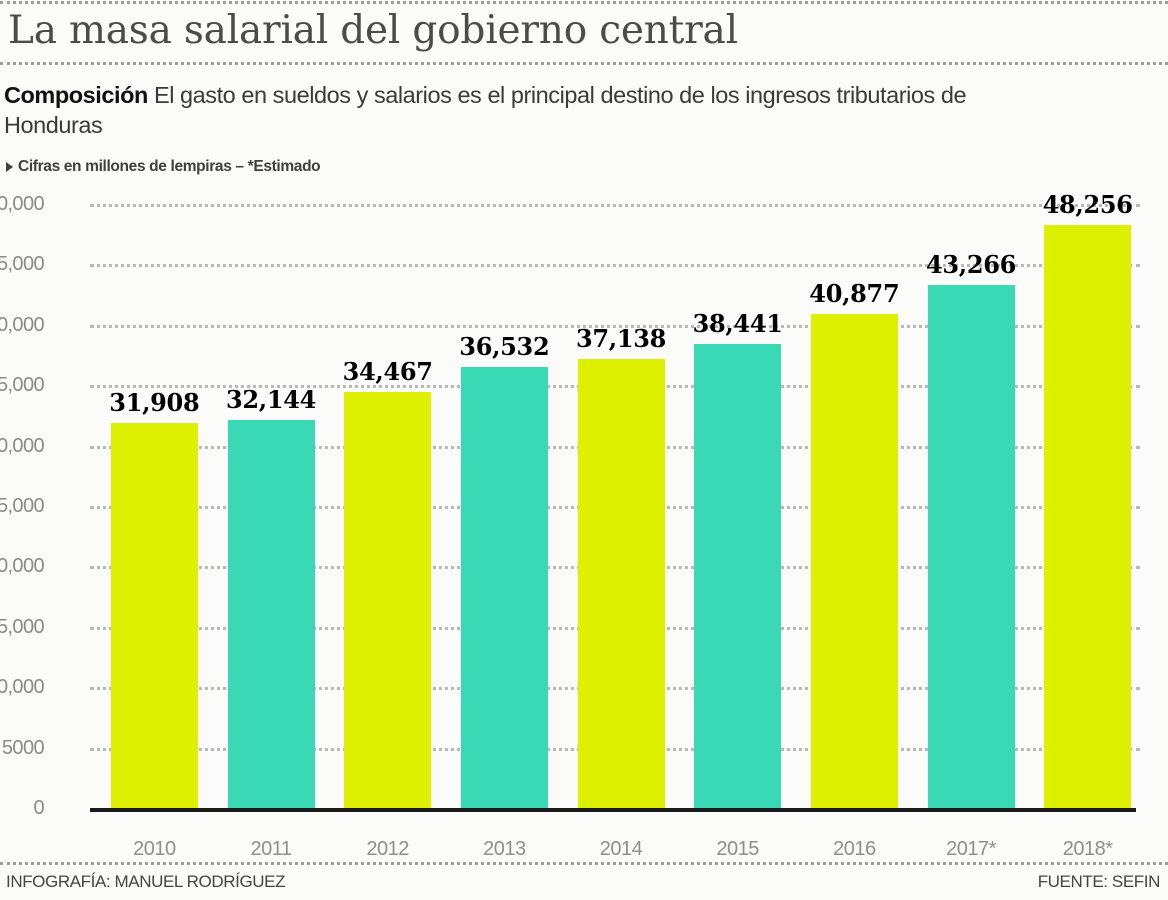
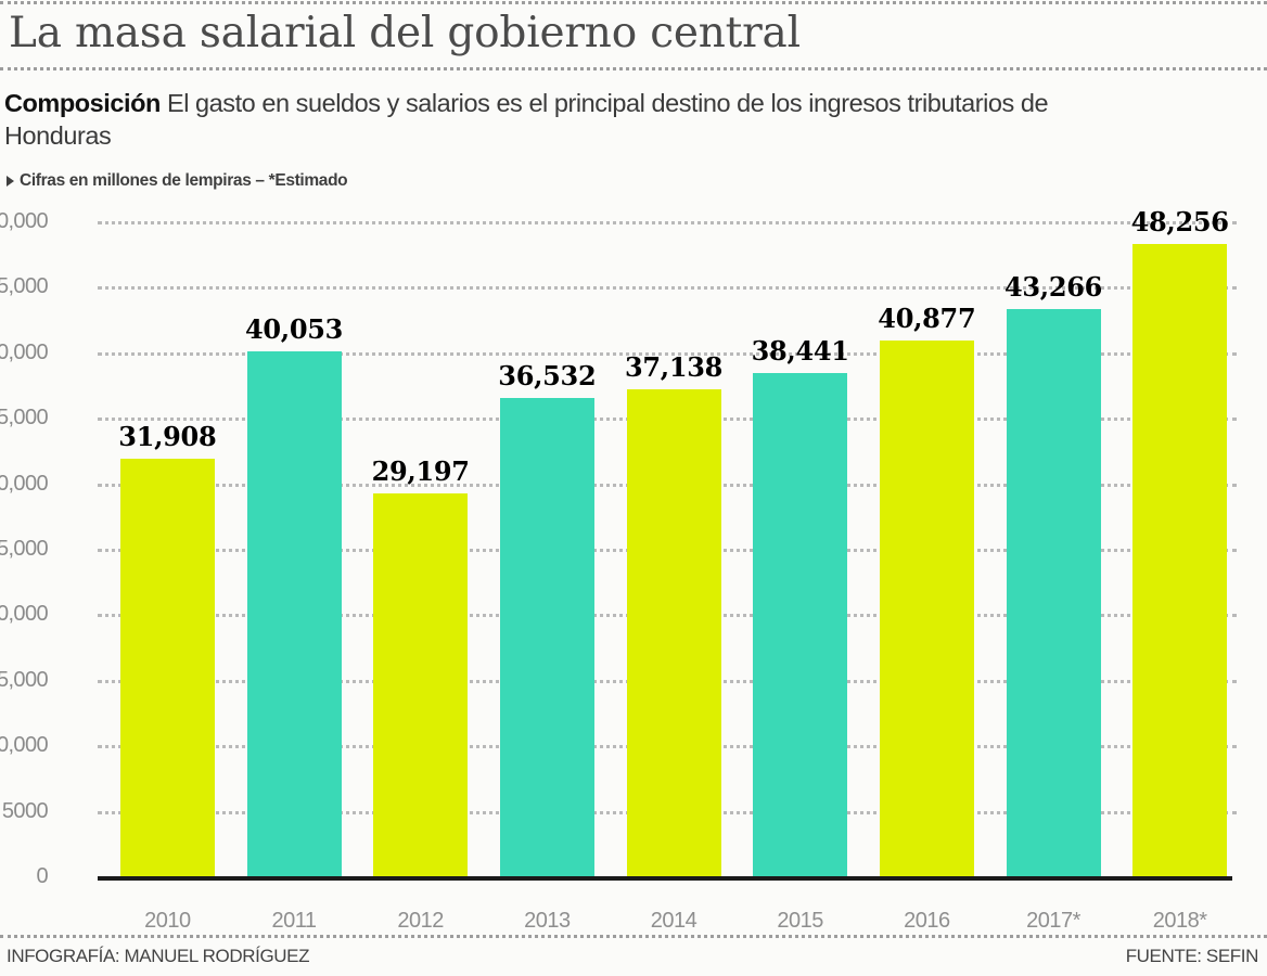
2011: 32,144 -> 40,053
2012: 34,467 -> 29,197
